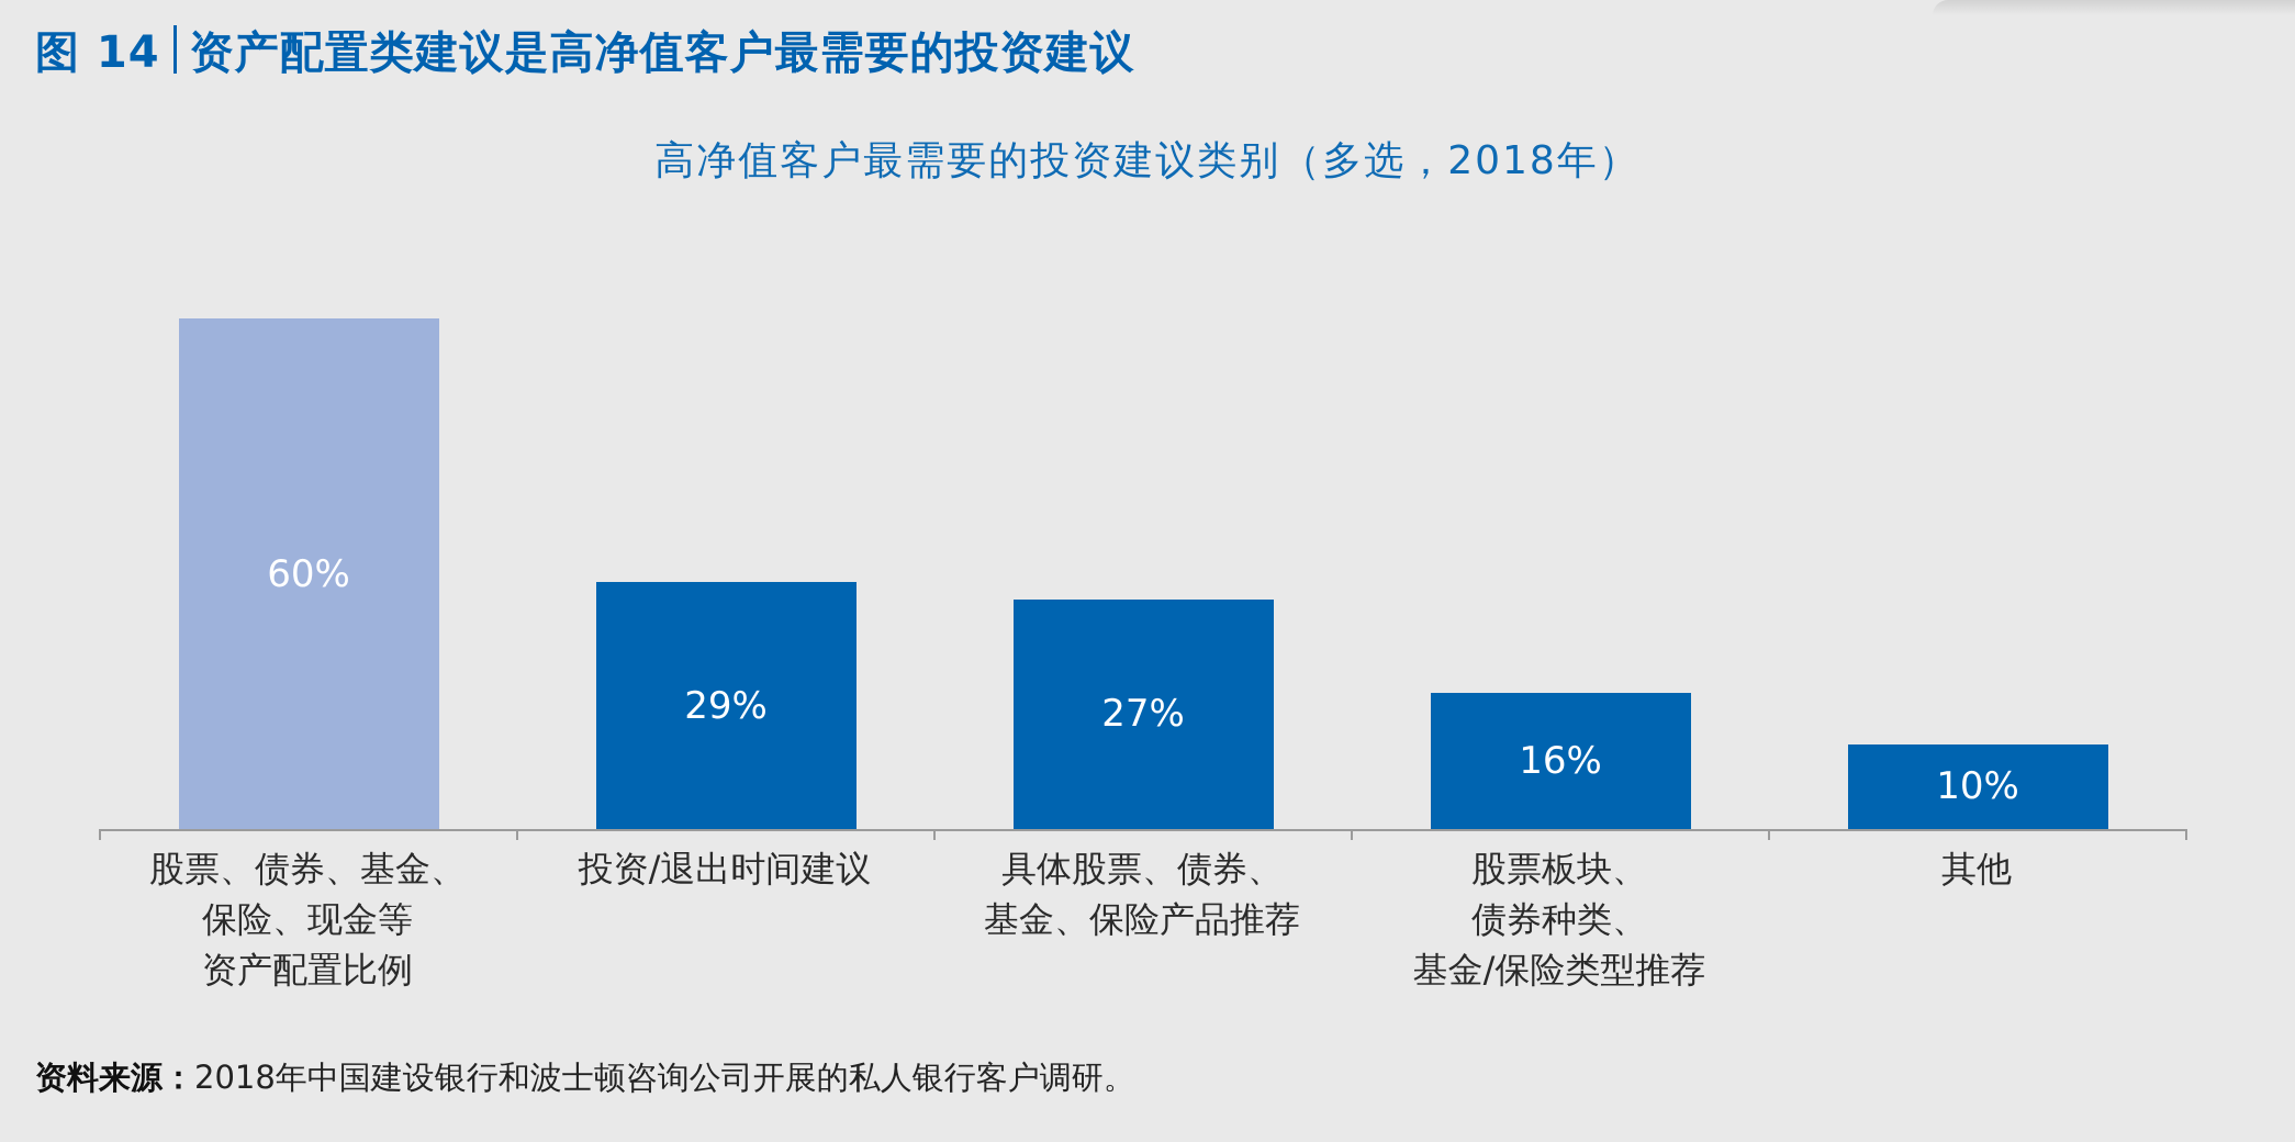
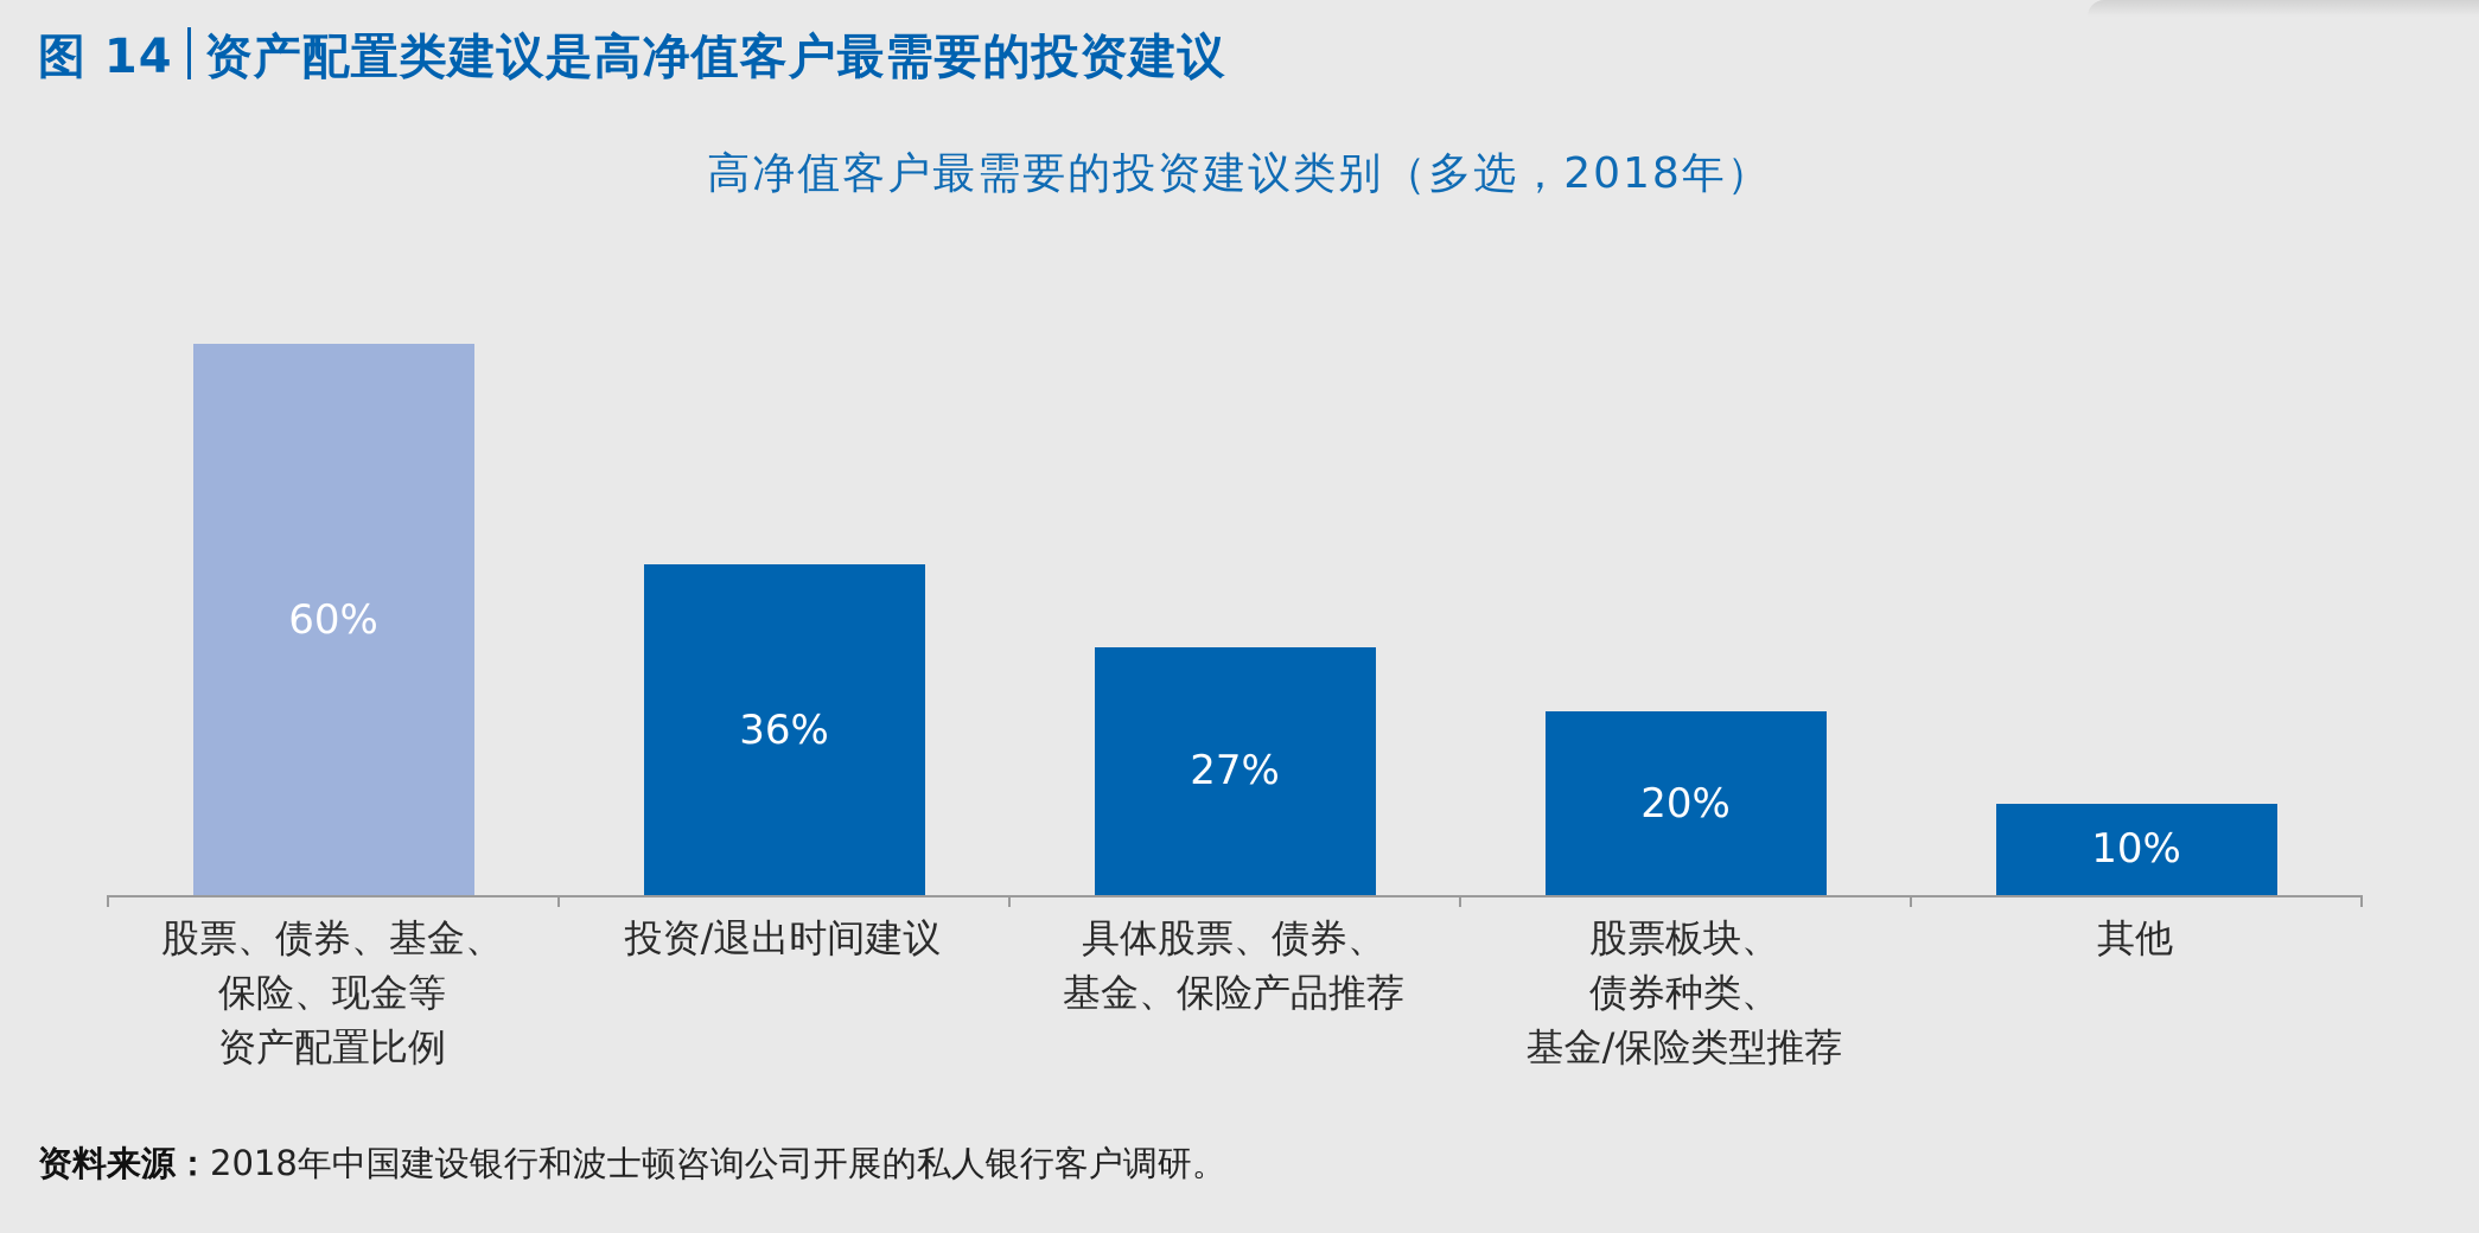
投资/退出时间建议: 29% -> 36%
股票板块、债券种类、基金/保险类型推荐: 16% -> 20%
